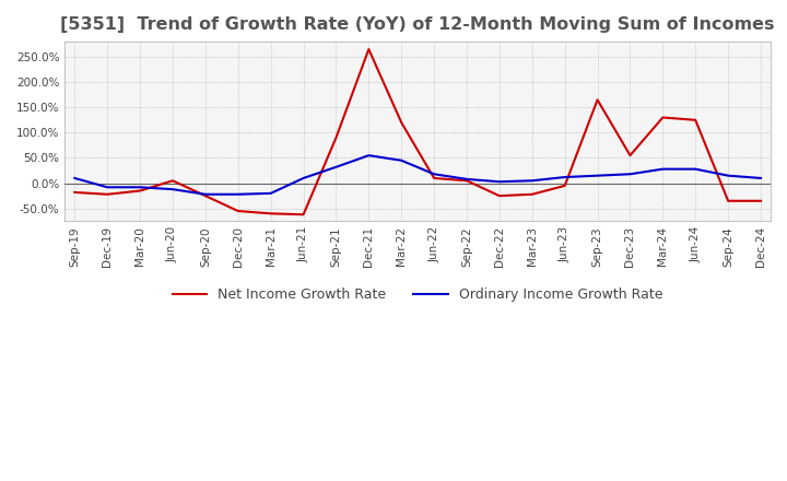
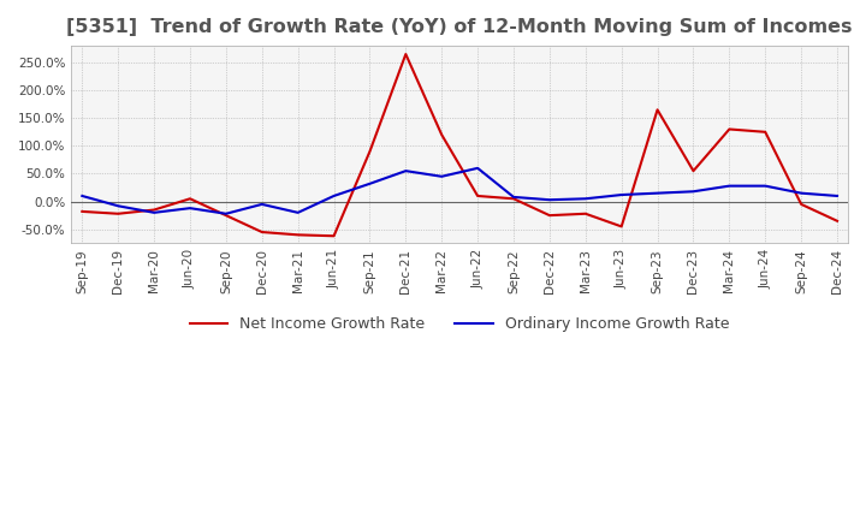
Ordinary Income Growth Rate/Mar-20: -8% -> -20%
Ordinary Income Growth Rate/Dec-20: -22% -> -5%
Ordinary Income Growth Rate/Jun-22: 18% -> 60%
Net Income Growth Rate/Jun-23: -5% -> -45%
Net Income Growth Rate/Sep-24: -35% -> -5%
